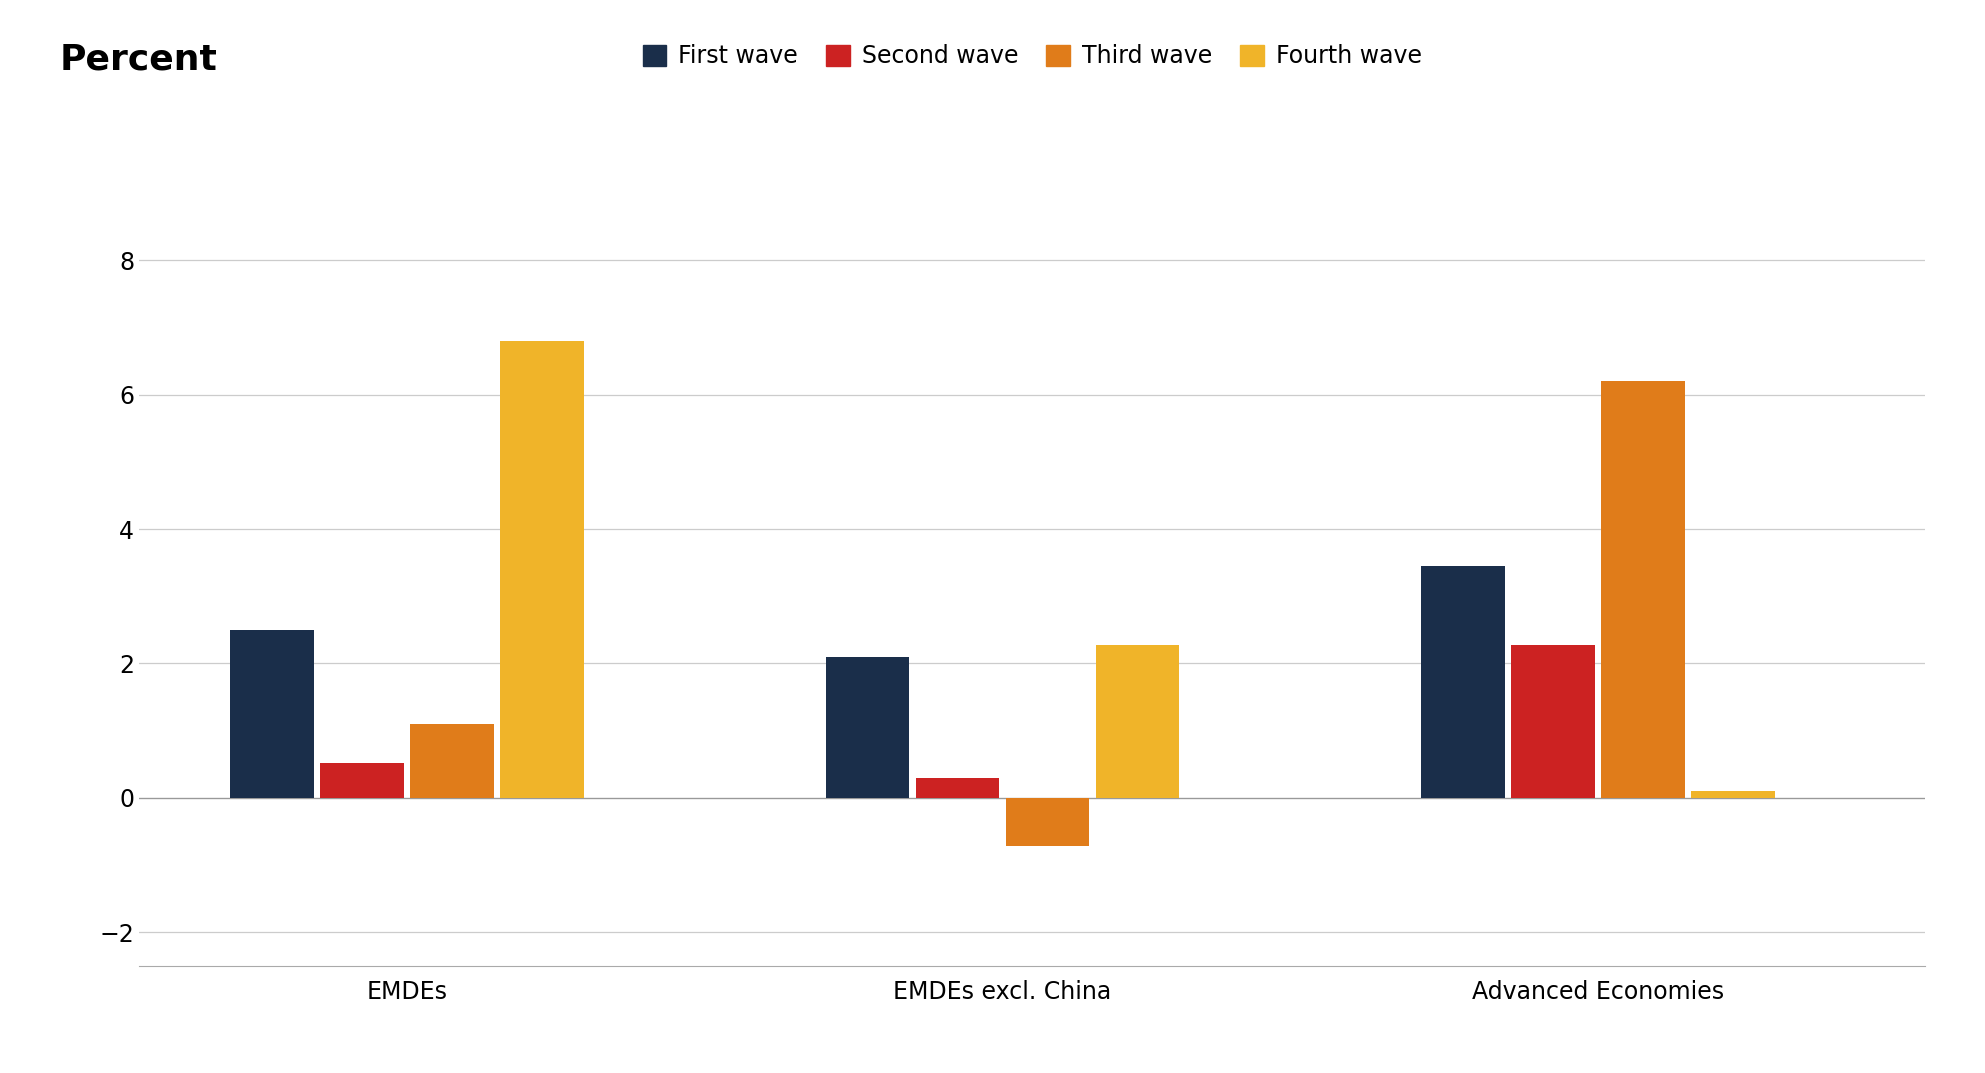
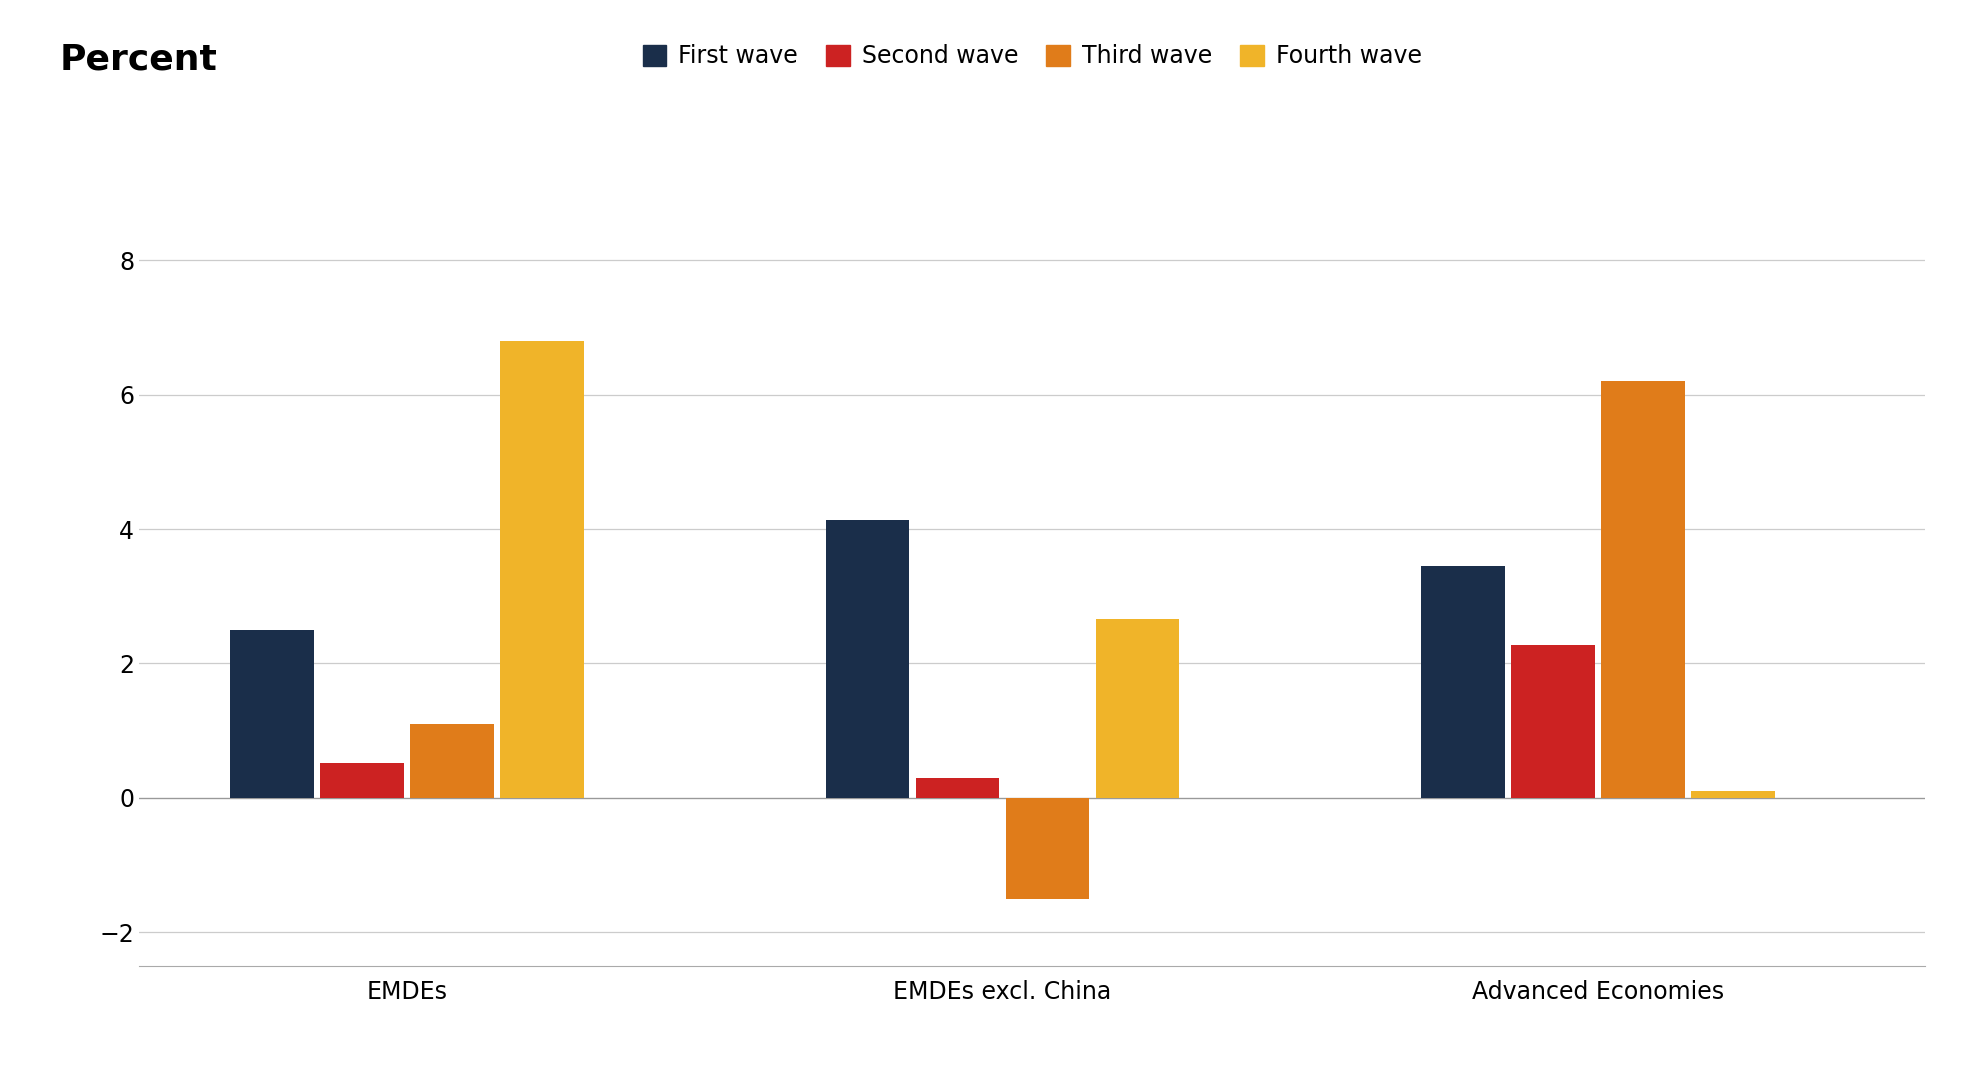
First wave/EMDEs excl. China: 2.10 -> 4.14
Third wave/EMDEs excl. China: -0.72 -> -1.50
Fourth wave/EMDEs excl. China: 2.28 -> 2.66
